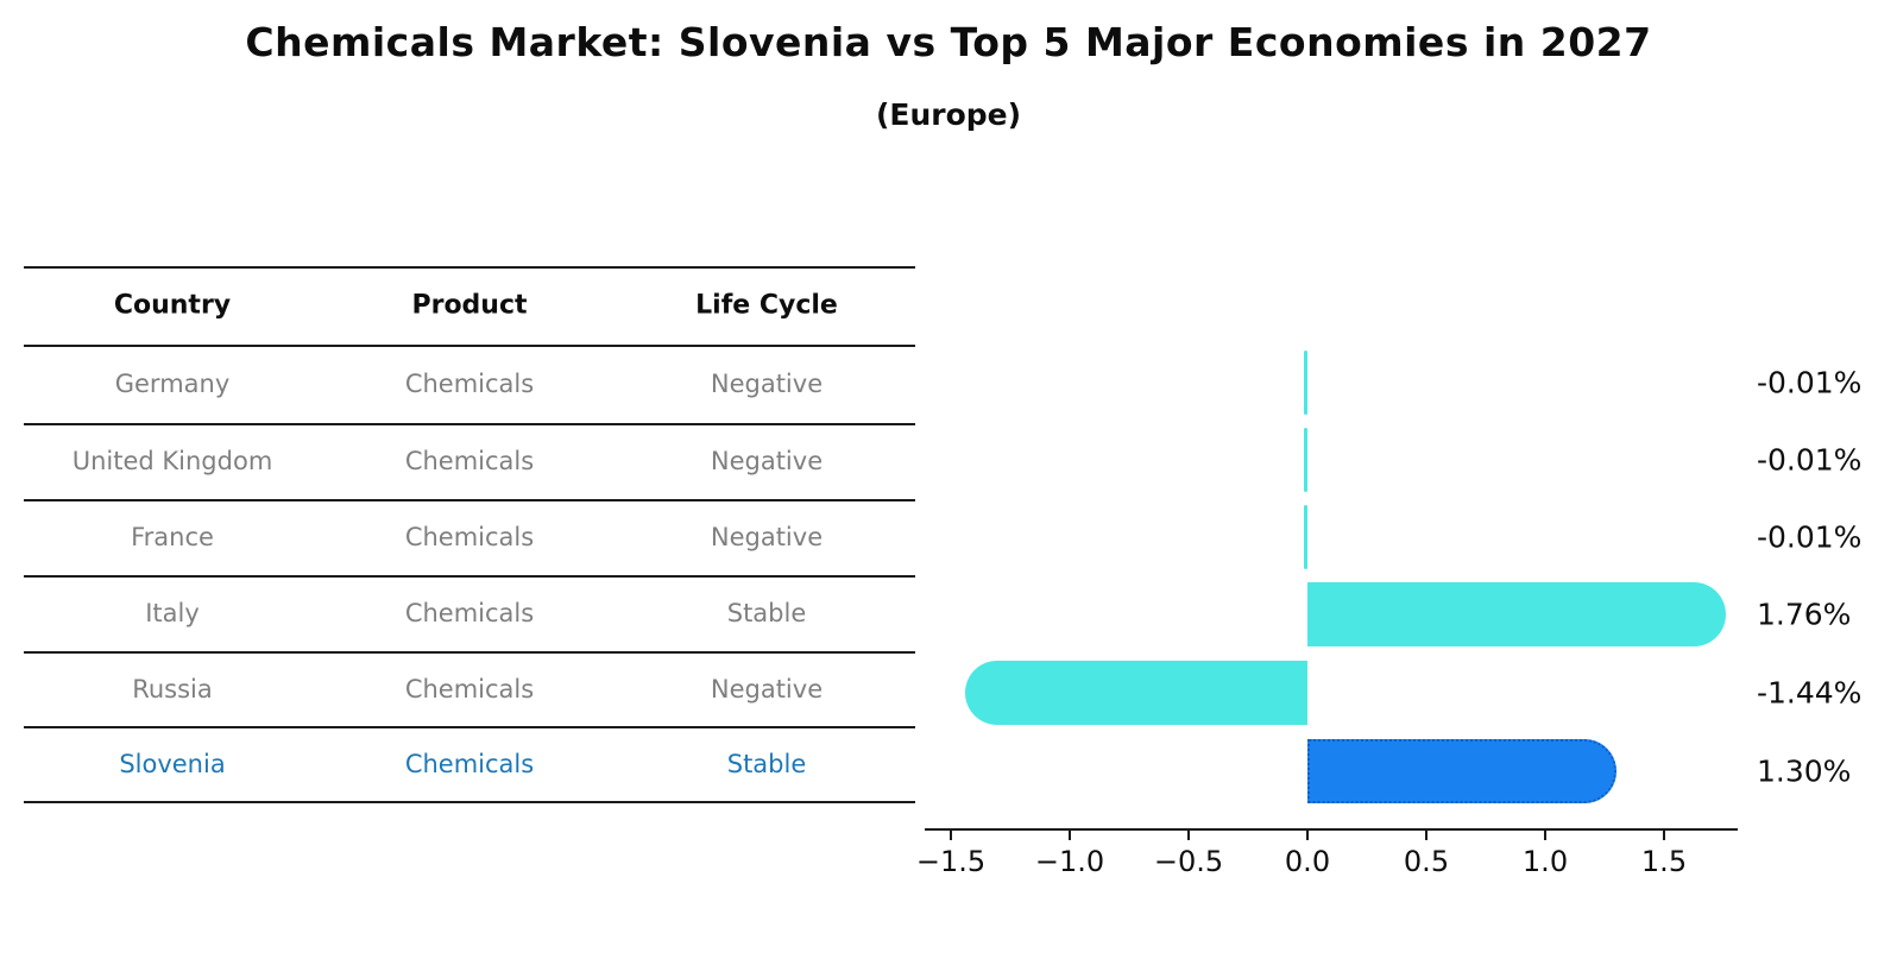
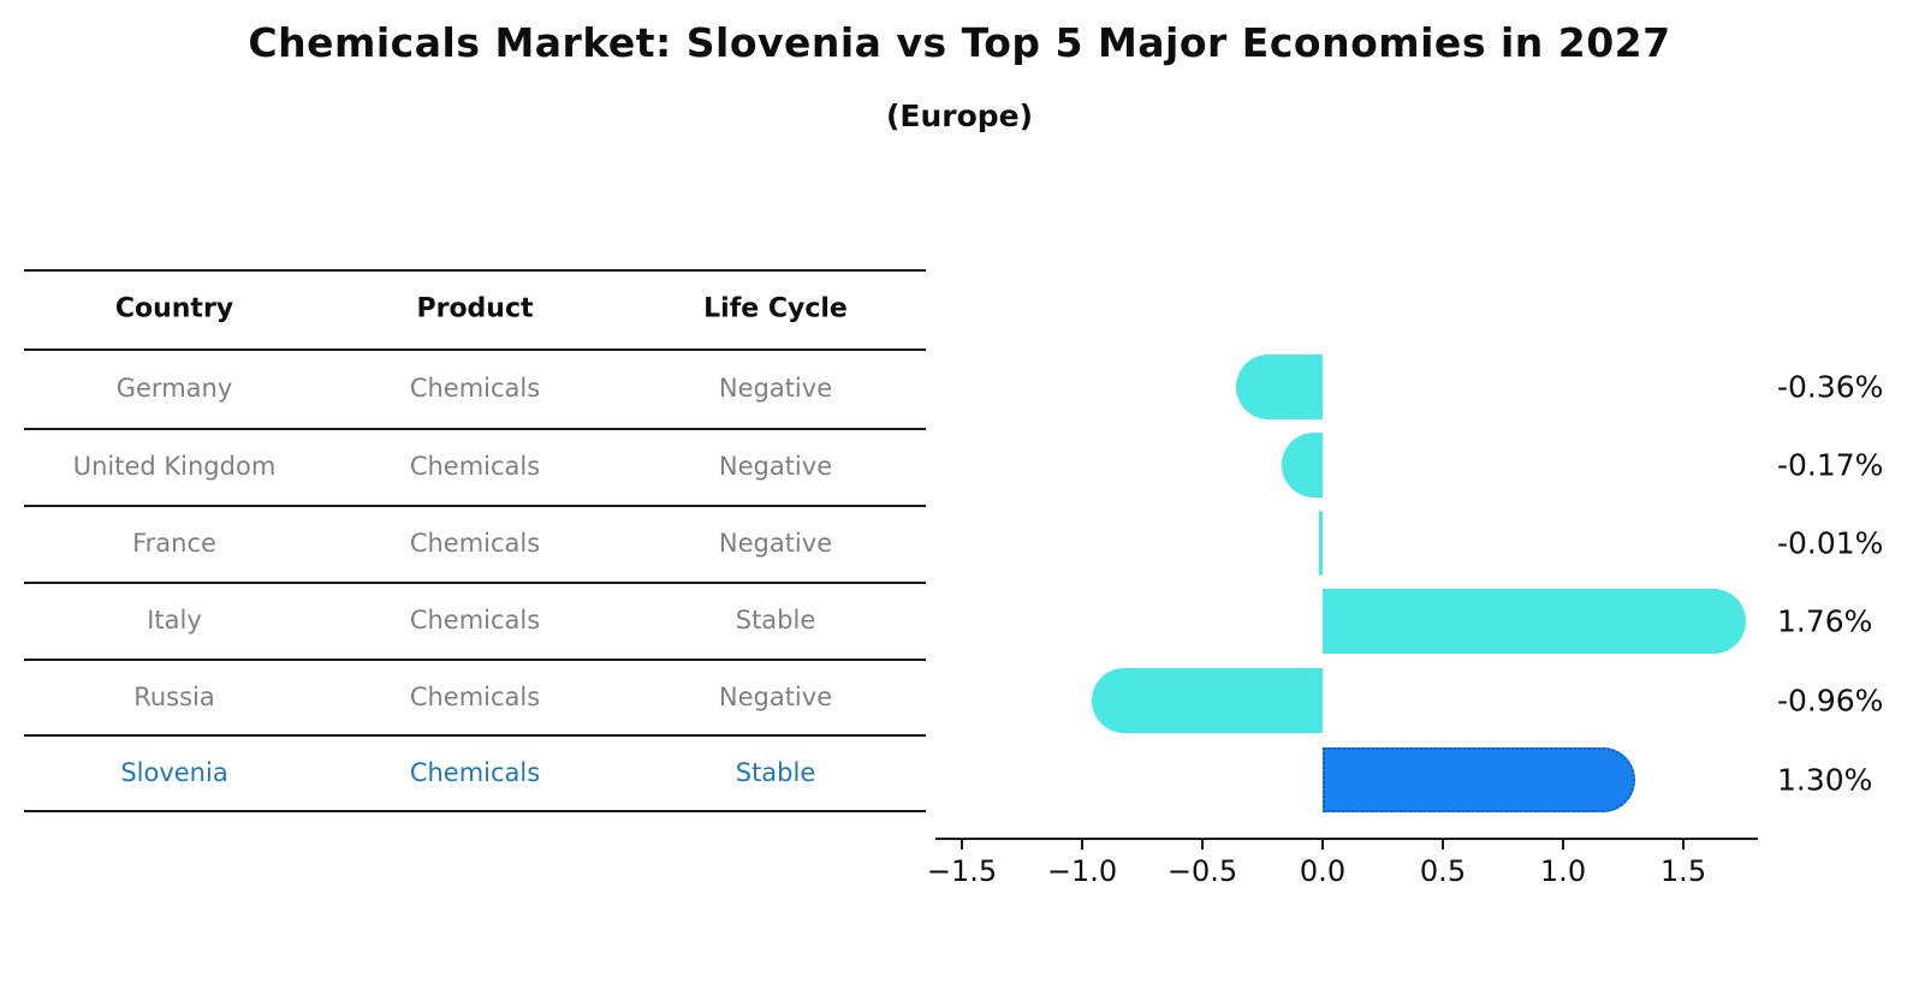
Germany: -0.01% -> -0.36%
United Kingdom: -0.01% -> -0.17%
Russia: -1.44% -> -0.96%
